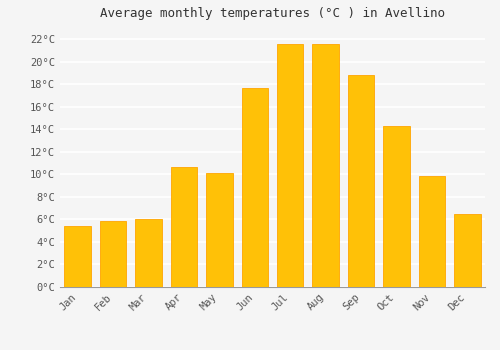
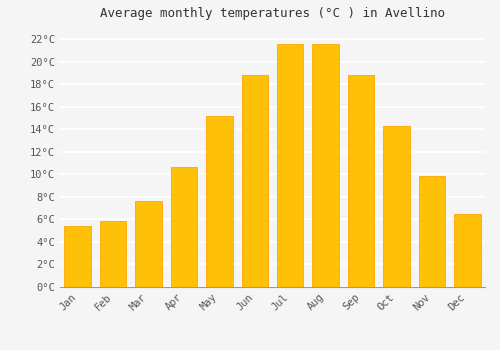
Mar: 6.0°C -> 7.6°C
May: 10.1°C -> 15.2°C
Jun: 17.7°C -> 18.8°C
